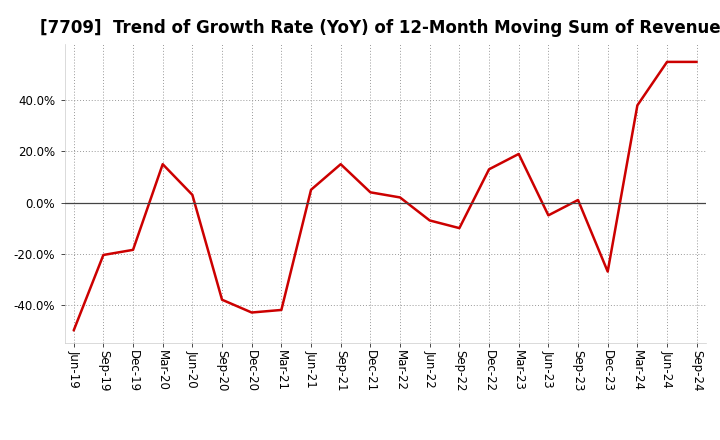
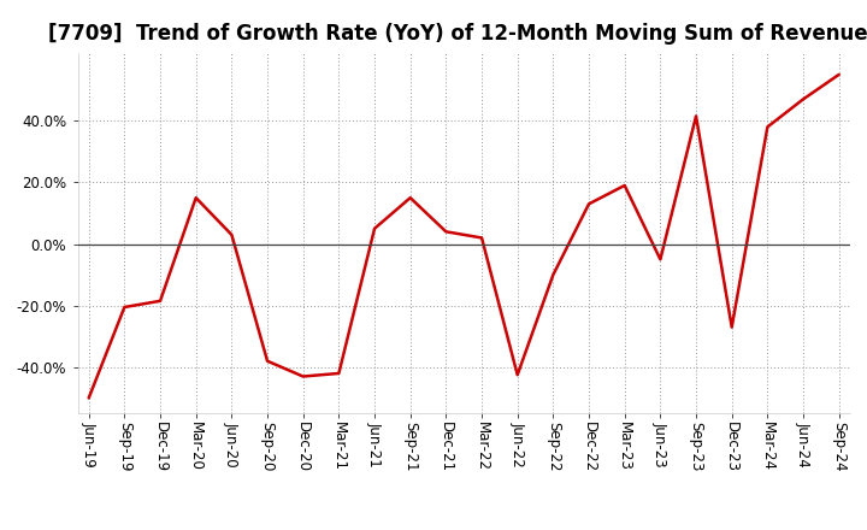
Jun-22: -7.0% -> -42.5%
Sep-23: 1.0% -> 41.5%
Jun-24: 55.0% -> 47.0%
